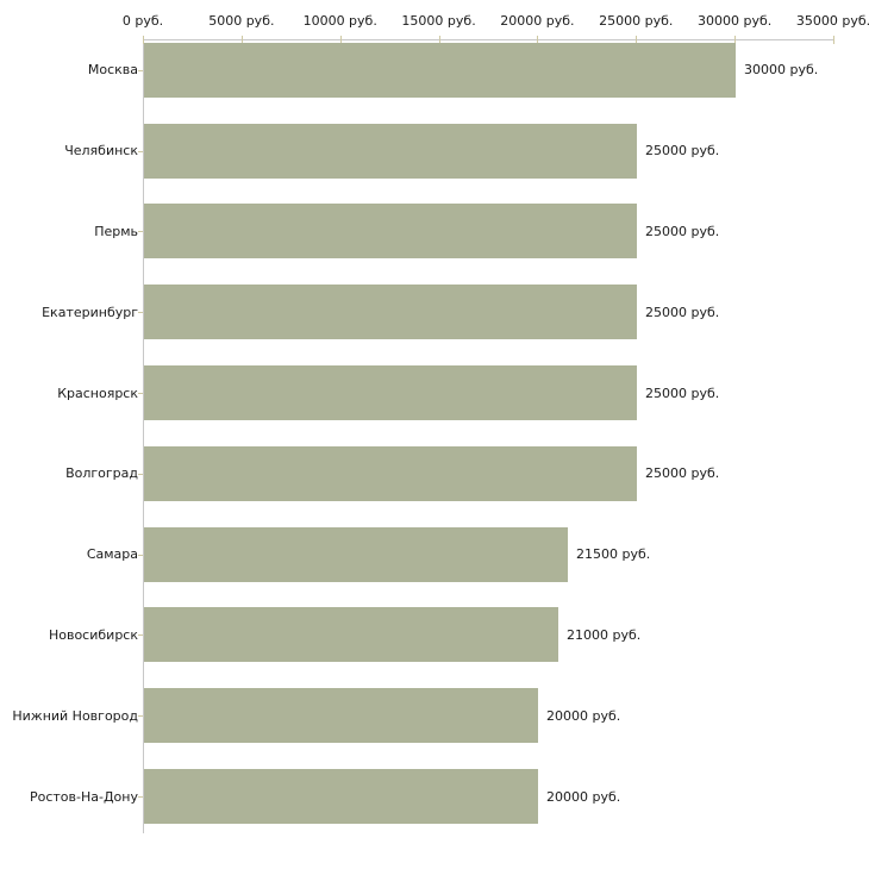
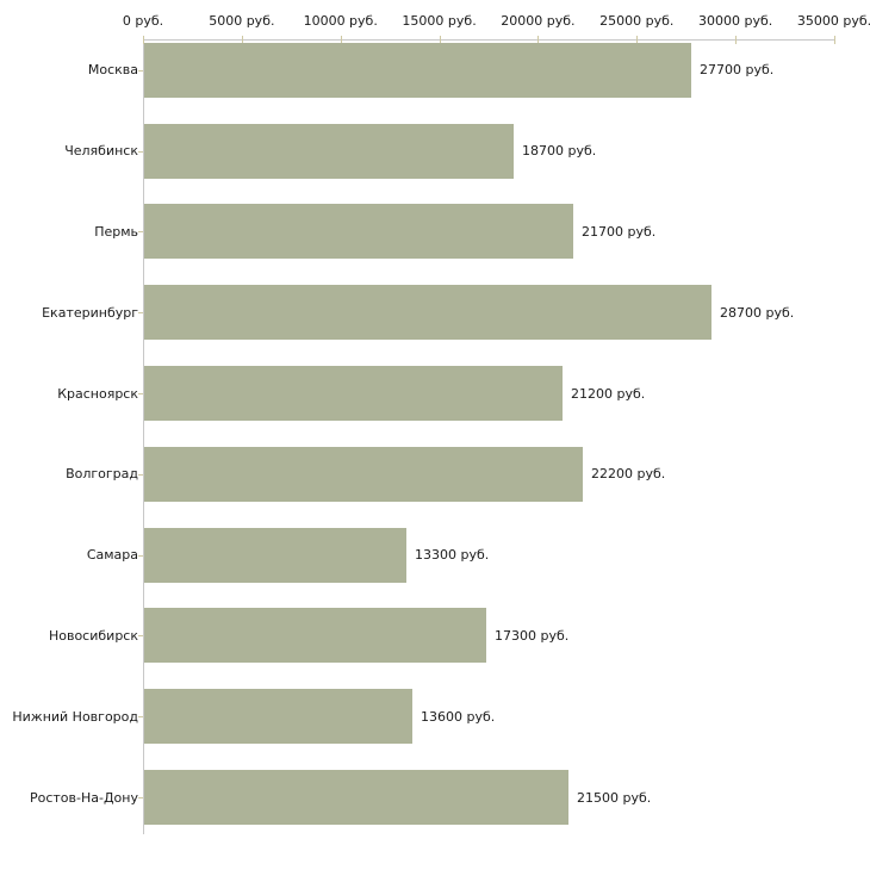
Москва: 30000 -> 27700
Челябинск: 25000 -> 18700
Пермь: 25000 -> 21700
Екатеринбург: 25000 -> 28700
Красноярск: 25000 -> 21200
Волгоград: 25000 -> 22200
Самара: 21500 -> 13300
Новосибирск: 21000 -> 17300
Нижний Новгород: 20000 -> 13600
Ростов-На-Дону: 20000 -> 21500
